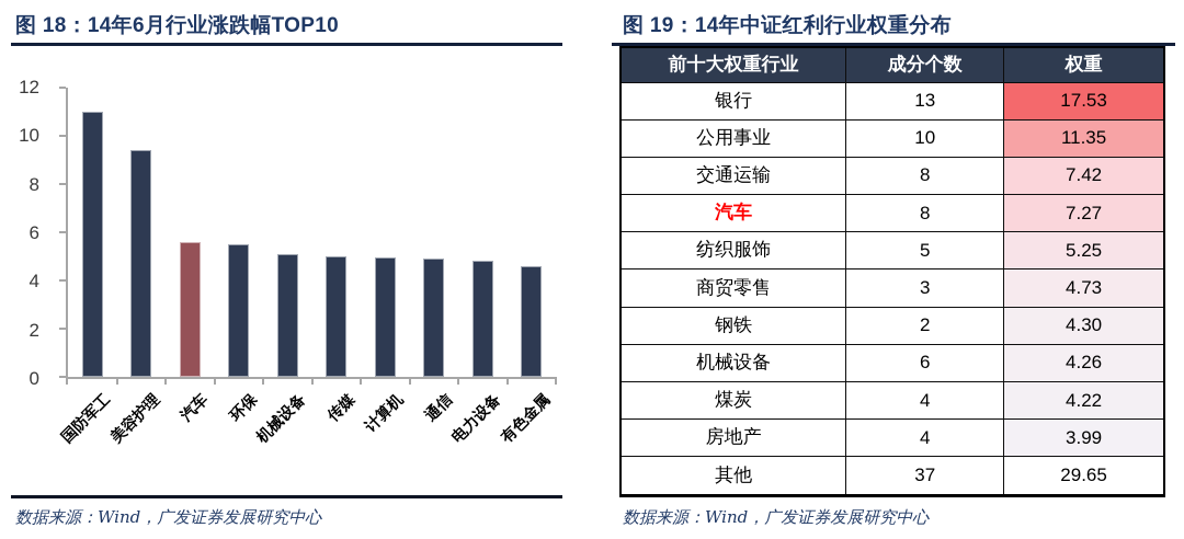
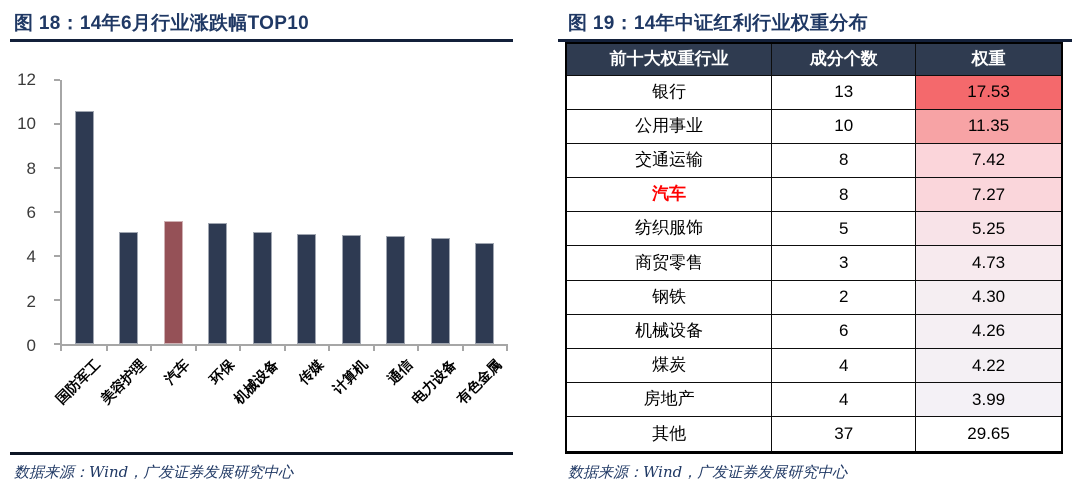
国防军工: 11.0 -> 10.6
美容护理: 9.4 -> 5.1
